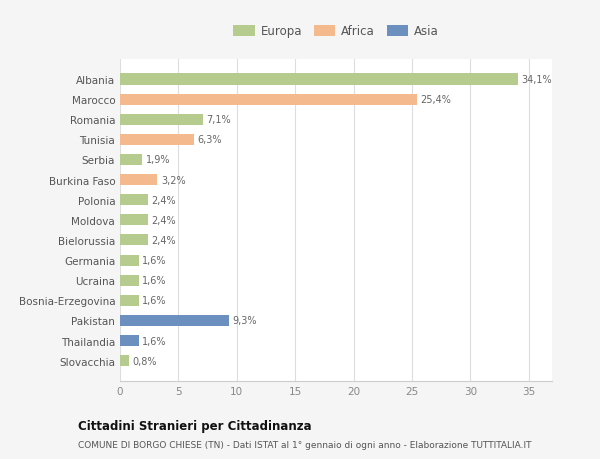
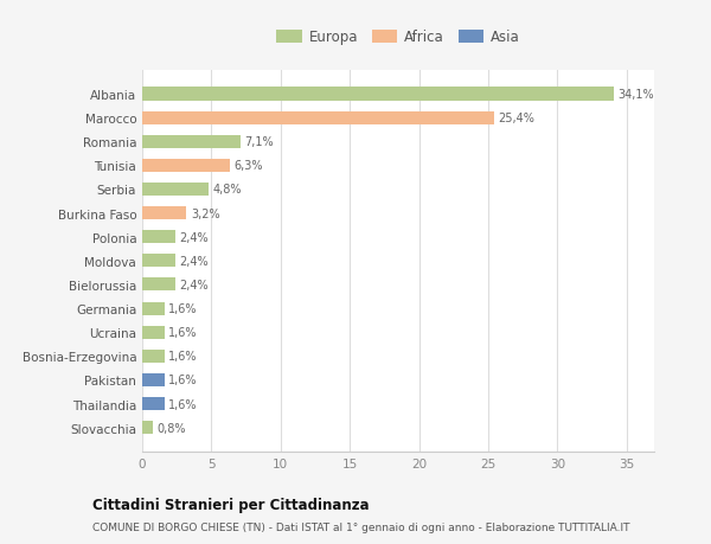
Serbia: 1,9% -> 4,8%
Pakistan: 9,3% -> 1,6%
